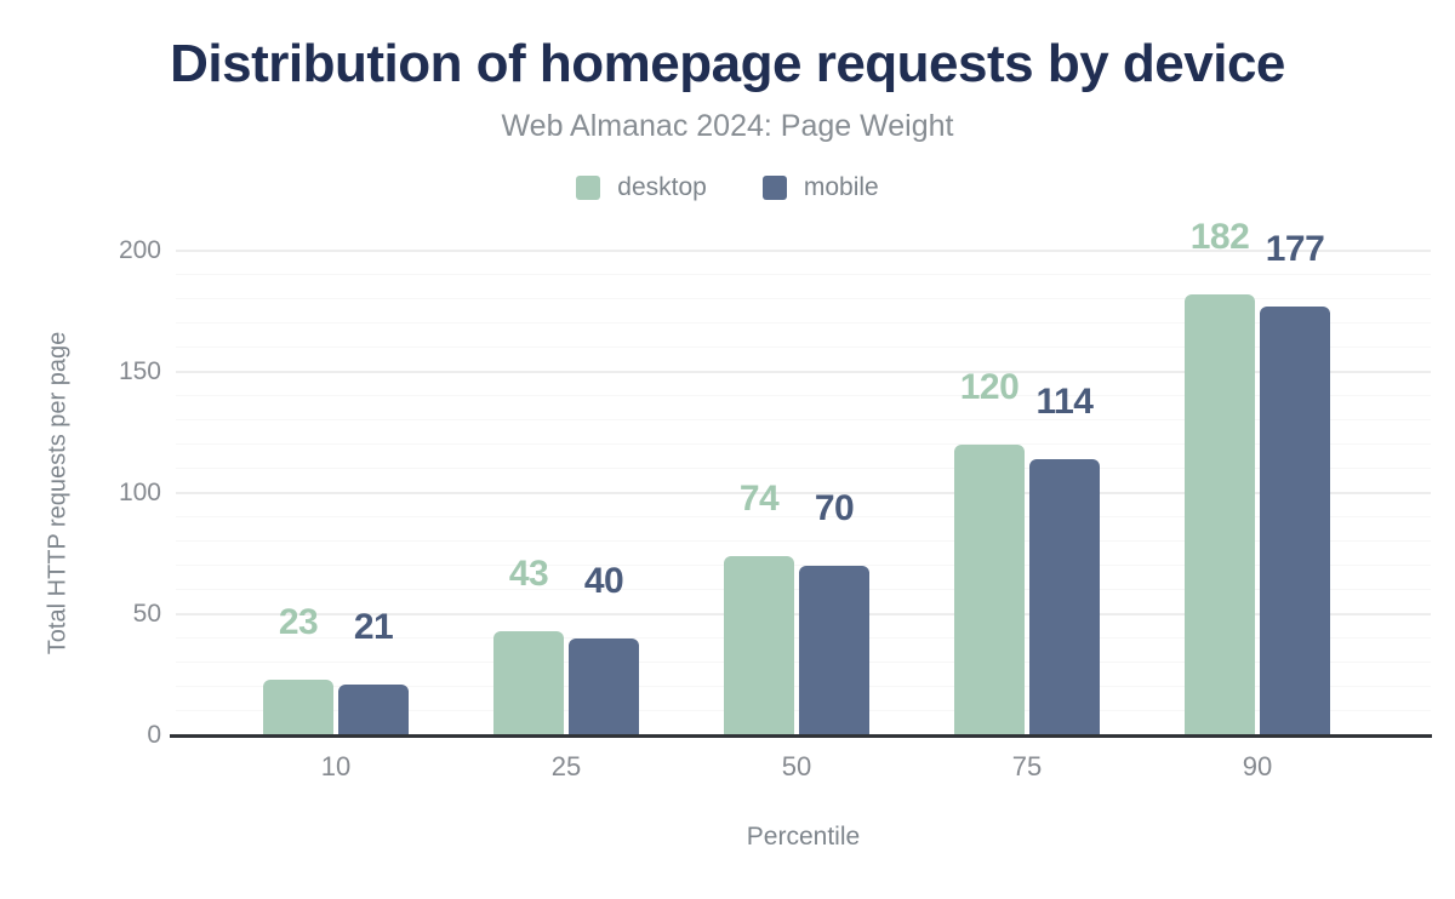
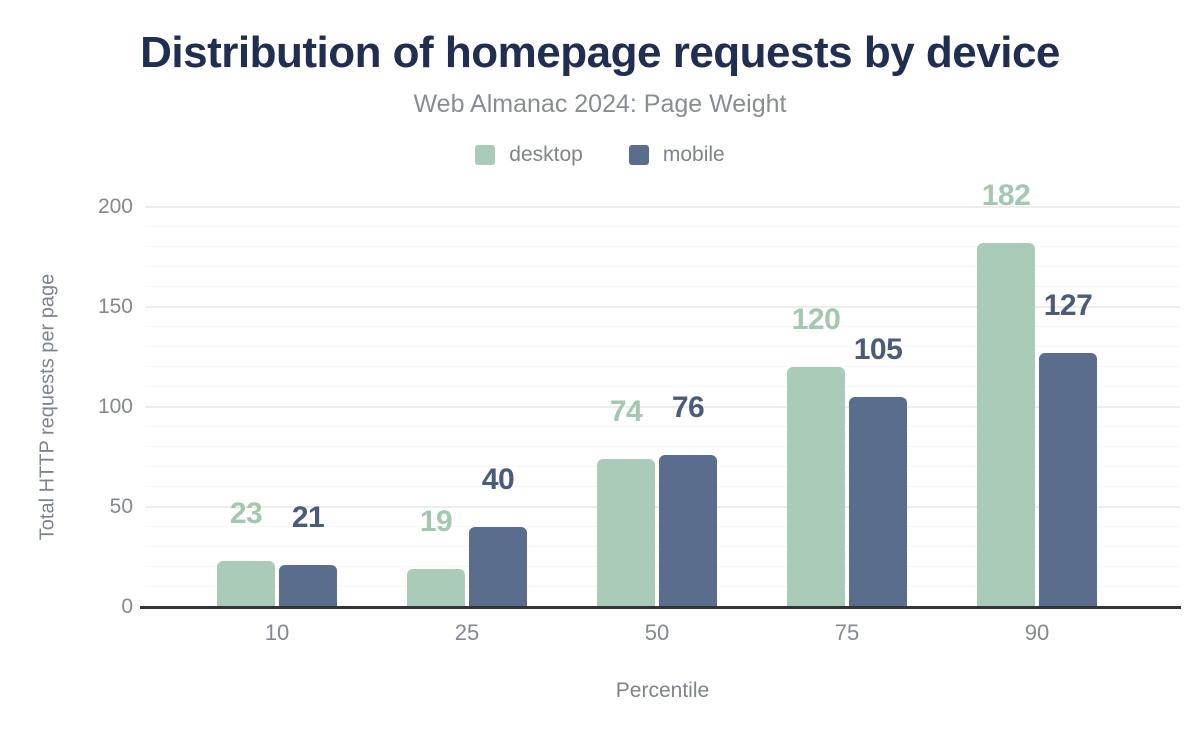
desktop/25: 43 -> 19
mobile/50: 70 -> 76
mobile/75: 114 -> 105
mobile/90: 177 -> 127
